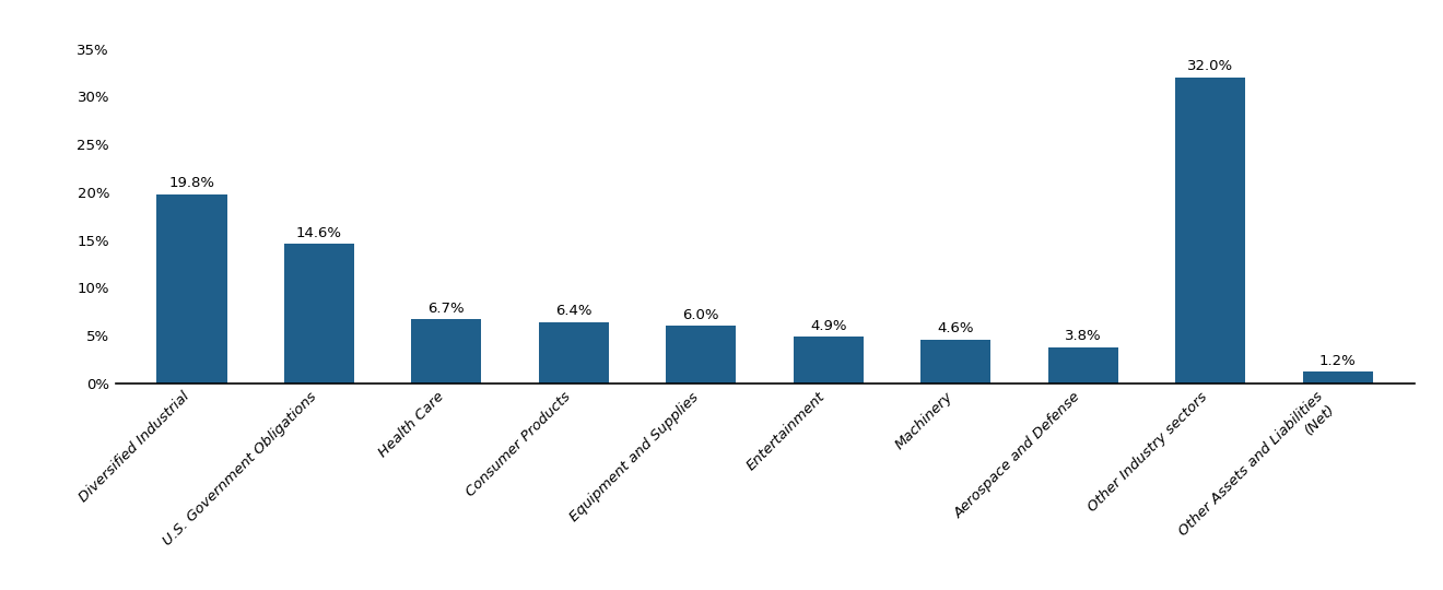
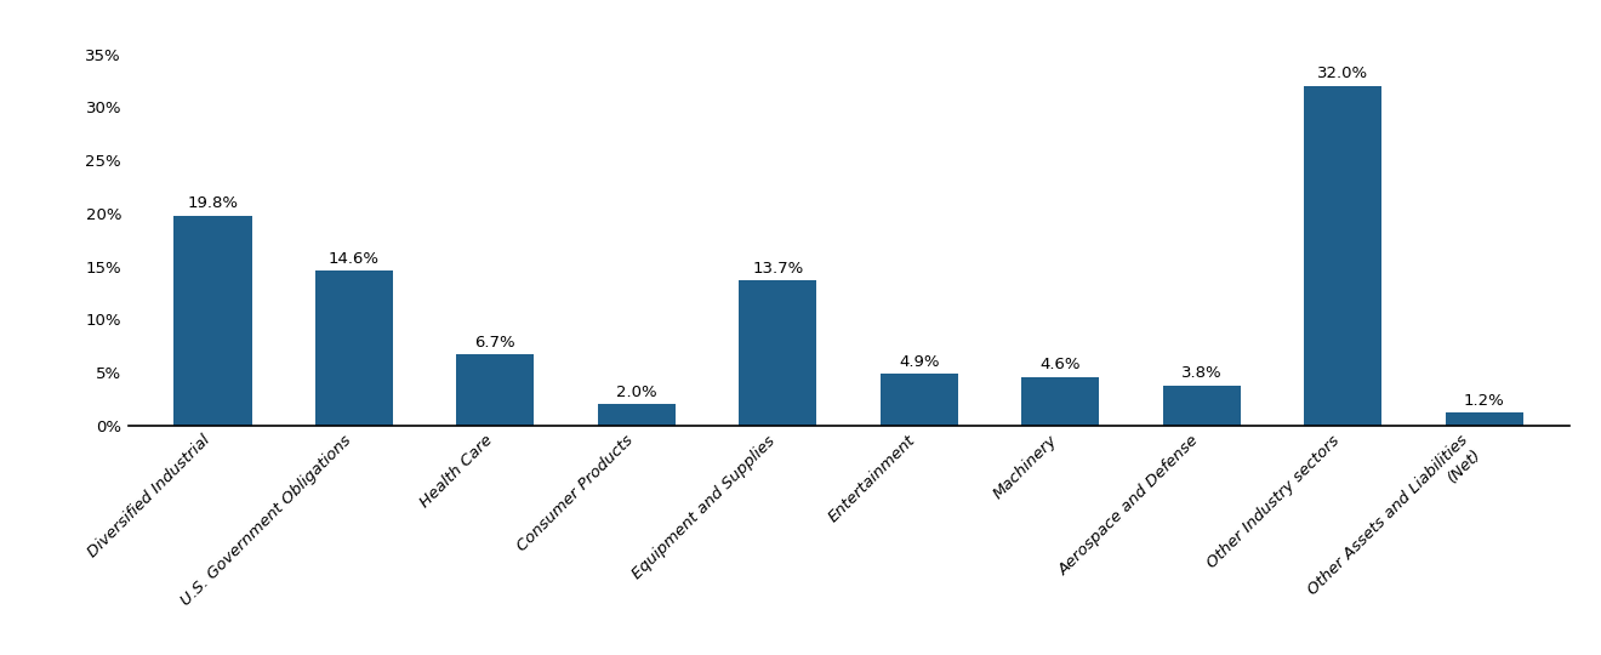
Consumer Products: 6.4% -> 2.0%
Equipment and Supplies: 6.0% -> 13.7%
